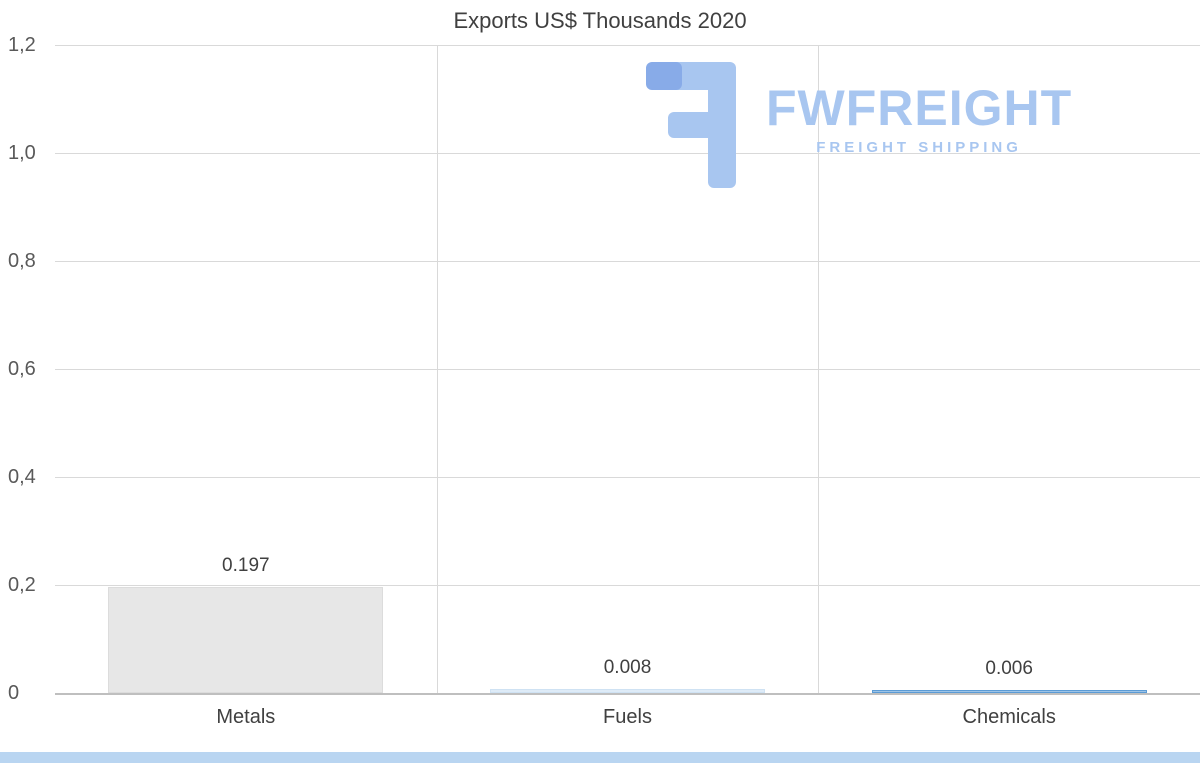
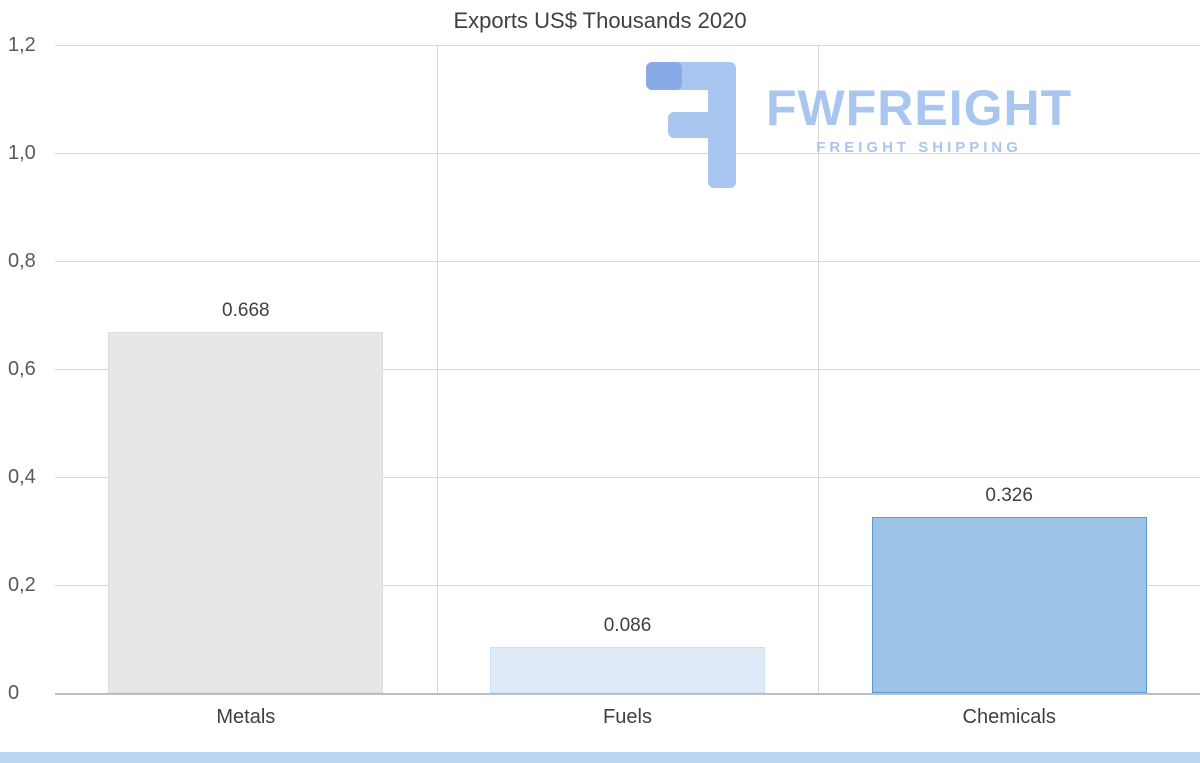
Metals: 0.197 -> 0.668
Fuels: 0.008 -> 0.086
Chemicals: 0.006 -> 0.326
